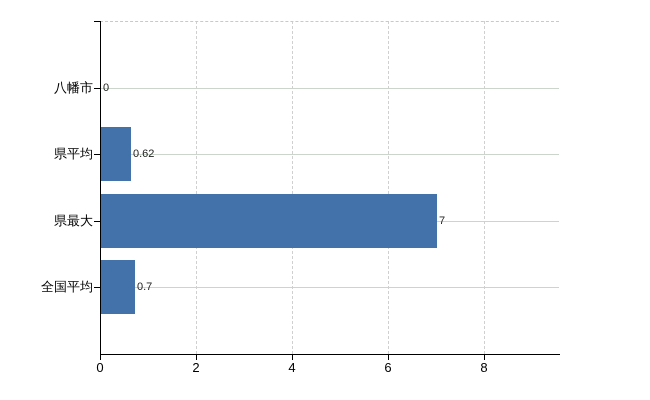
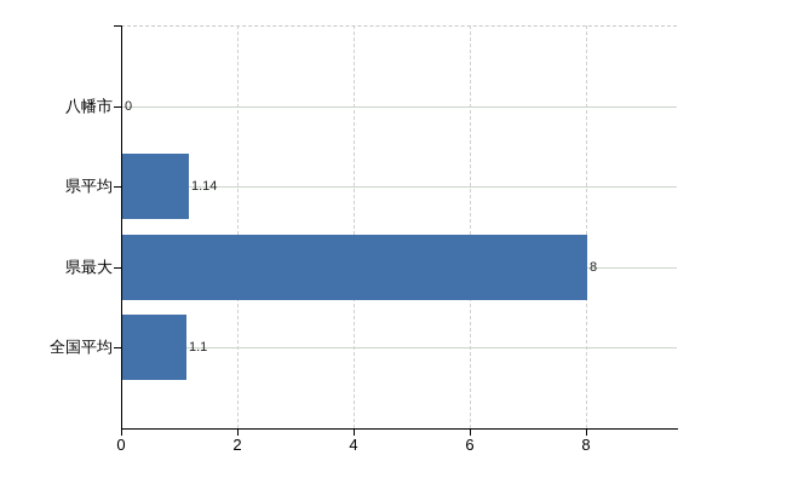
県平均: 0.62 -> 1.14
県最大: 7 -> 8
全国平均: 0.7 -> 1.1
